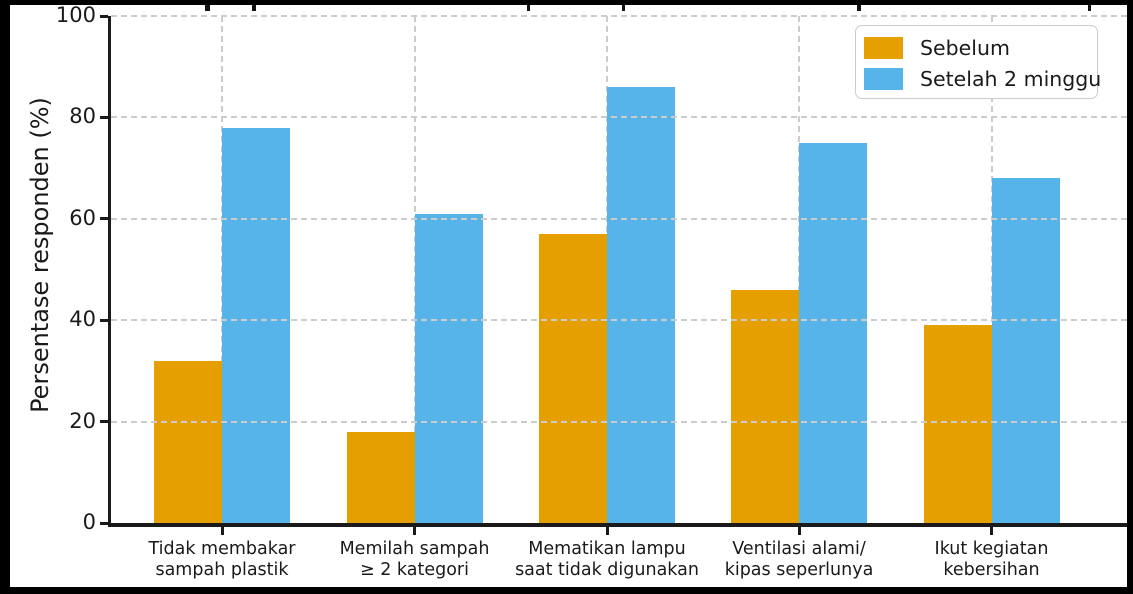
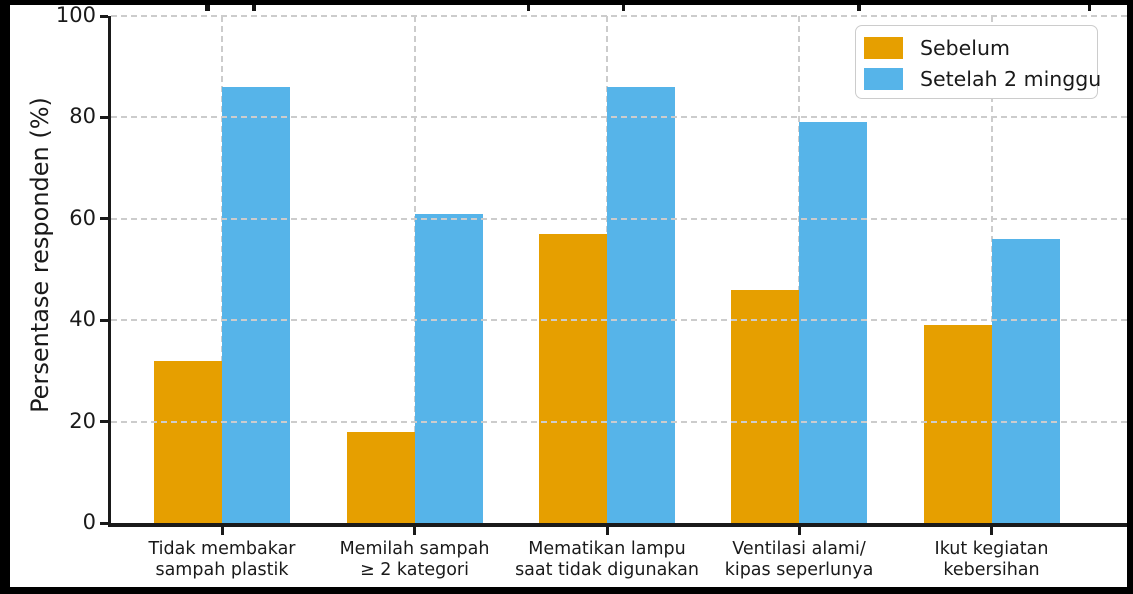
Setelah 2 minggu/Tidak membakar sampah plastik: 78 -> 86
Setelah 2 minggu/Ventilasi alami/ kipas seperlunya: 75 -> 79
Setelah 2 minggu/Ikut kegiatan kebersihan: 68 -> 56
